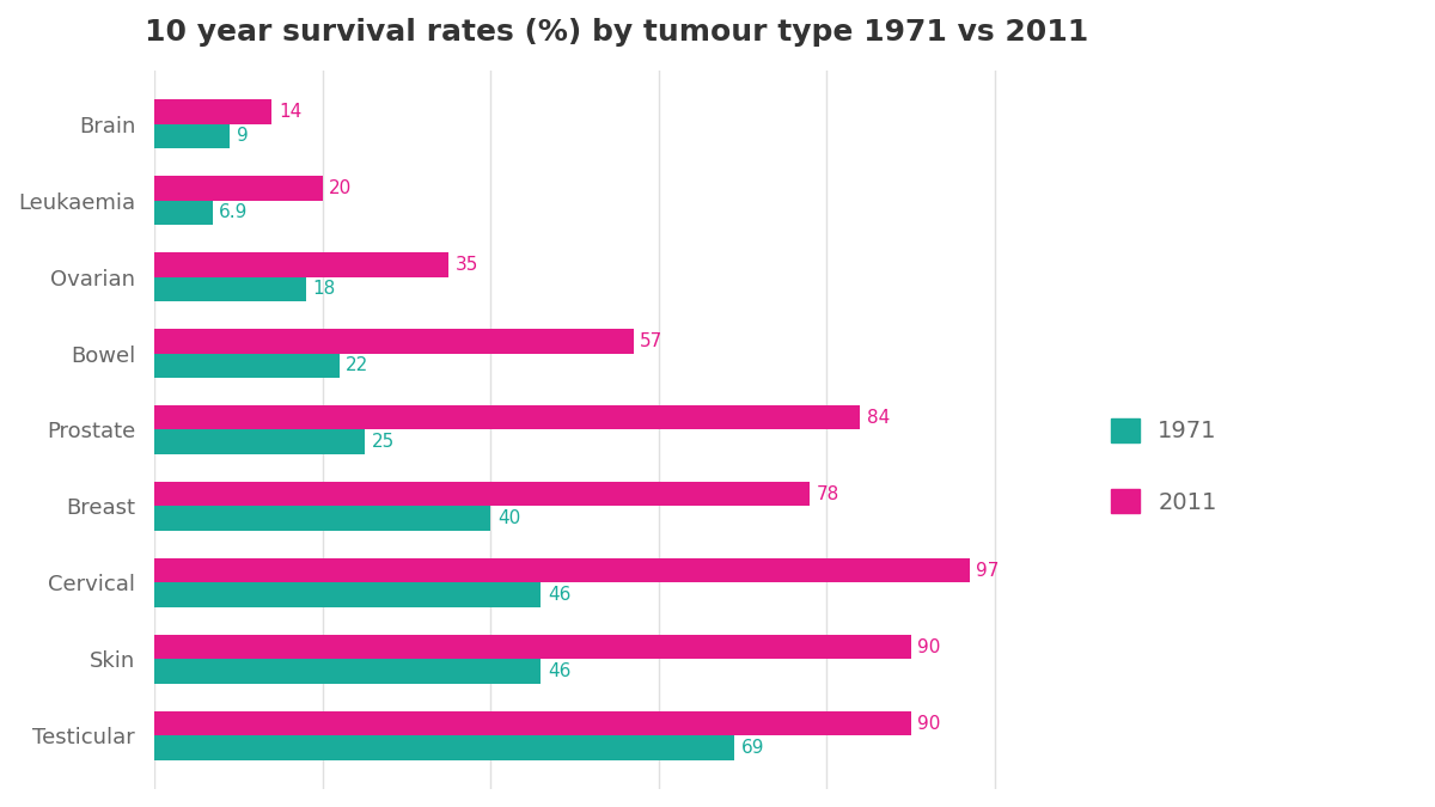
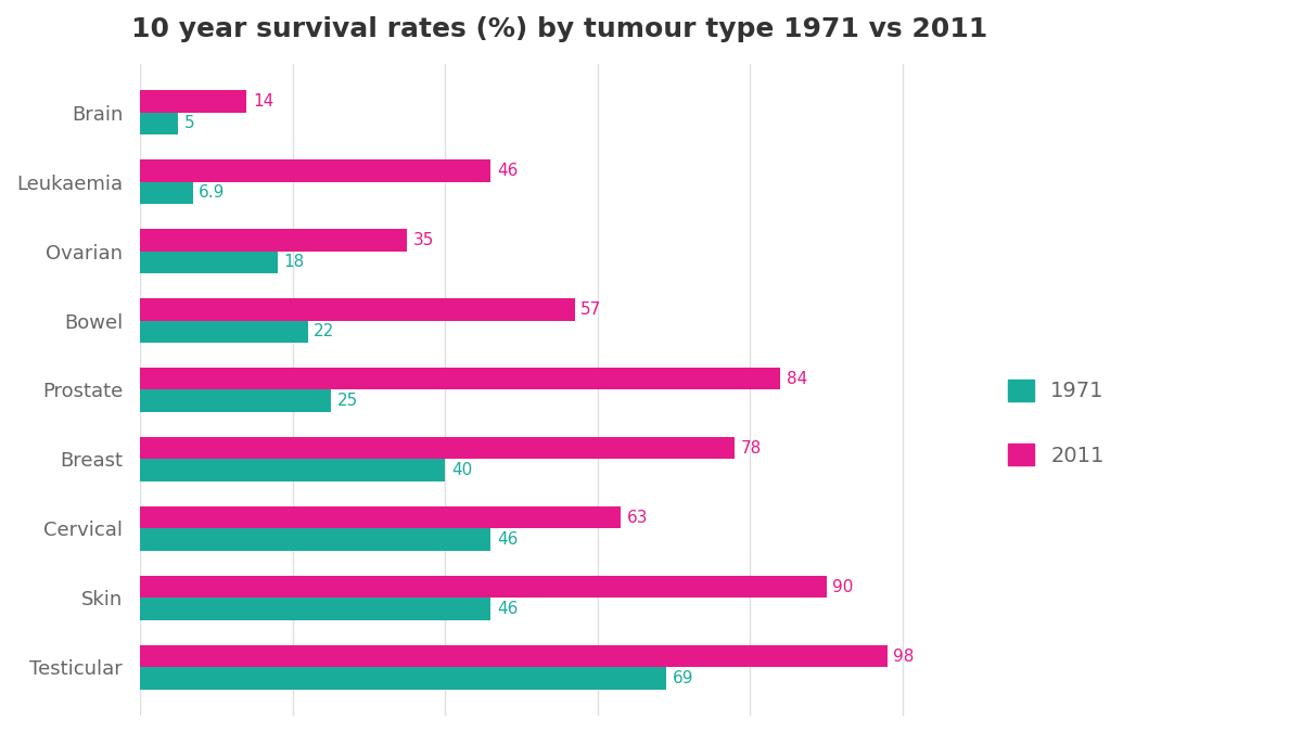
1971/Brain: 9 -> 5
2011/Leukaemia: 20 -> 46
2011/Cervical: 97 -> 63
2011/Testicular: 90 -> 98
